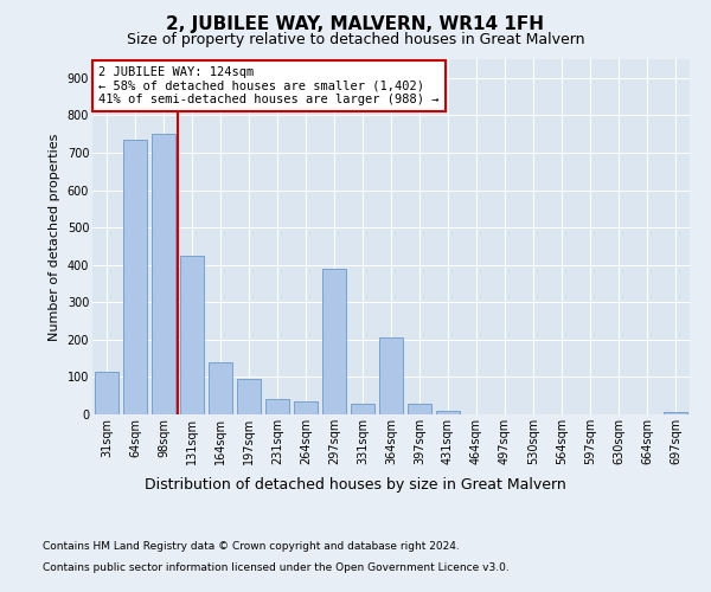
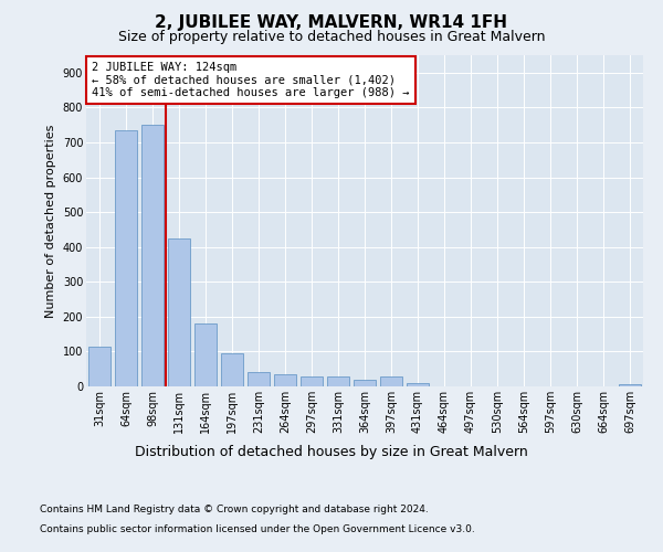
164sqm: 140 -> 180
297sqm: 390 -> 28
364sqm: 205 -> 20
